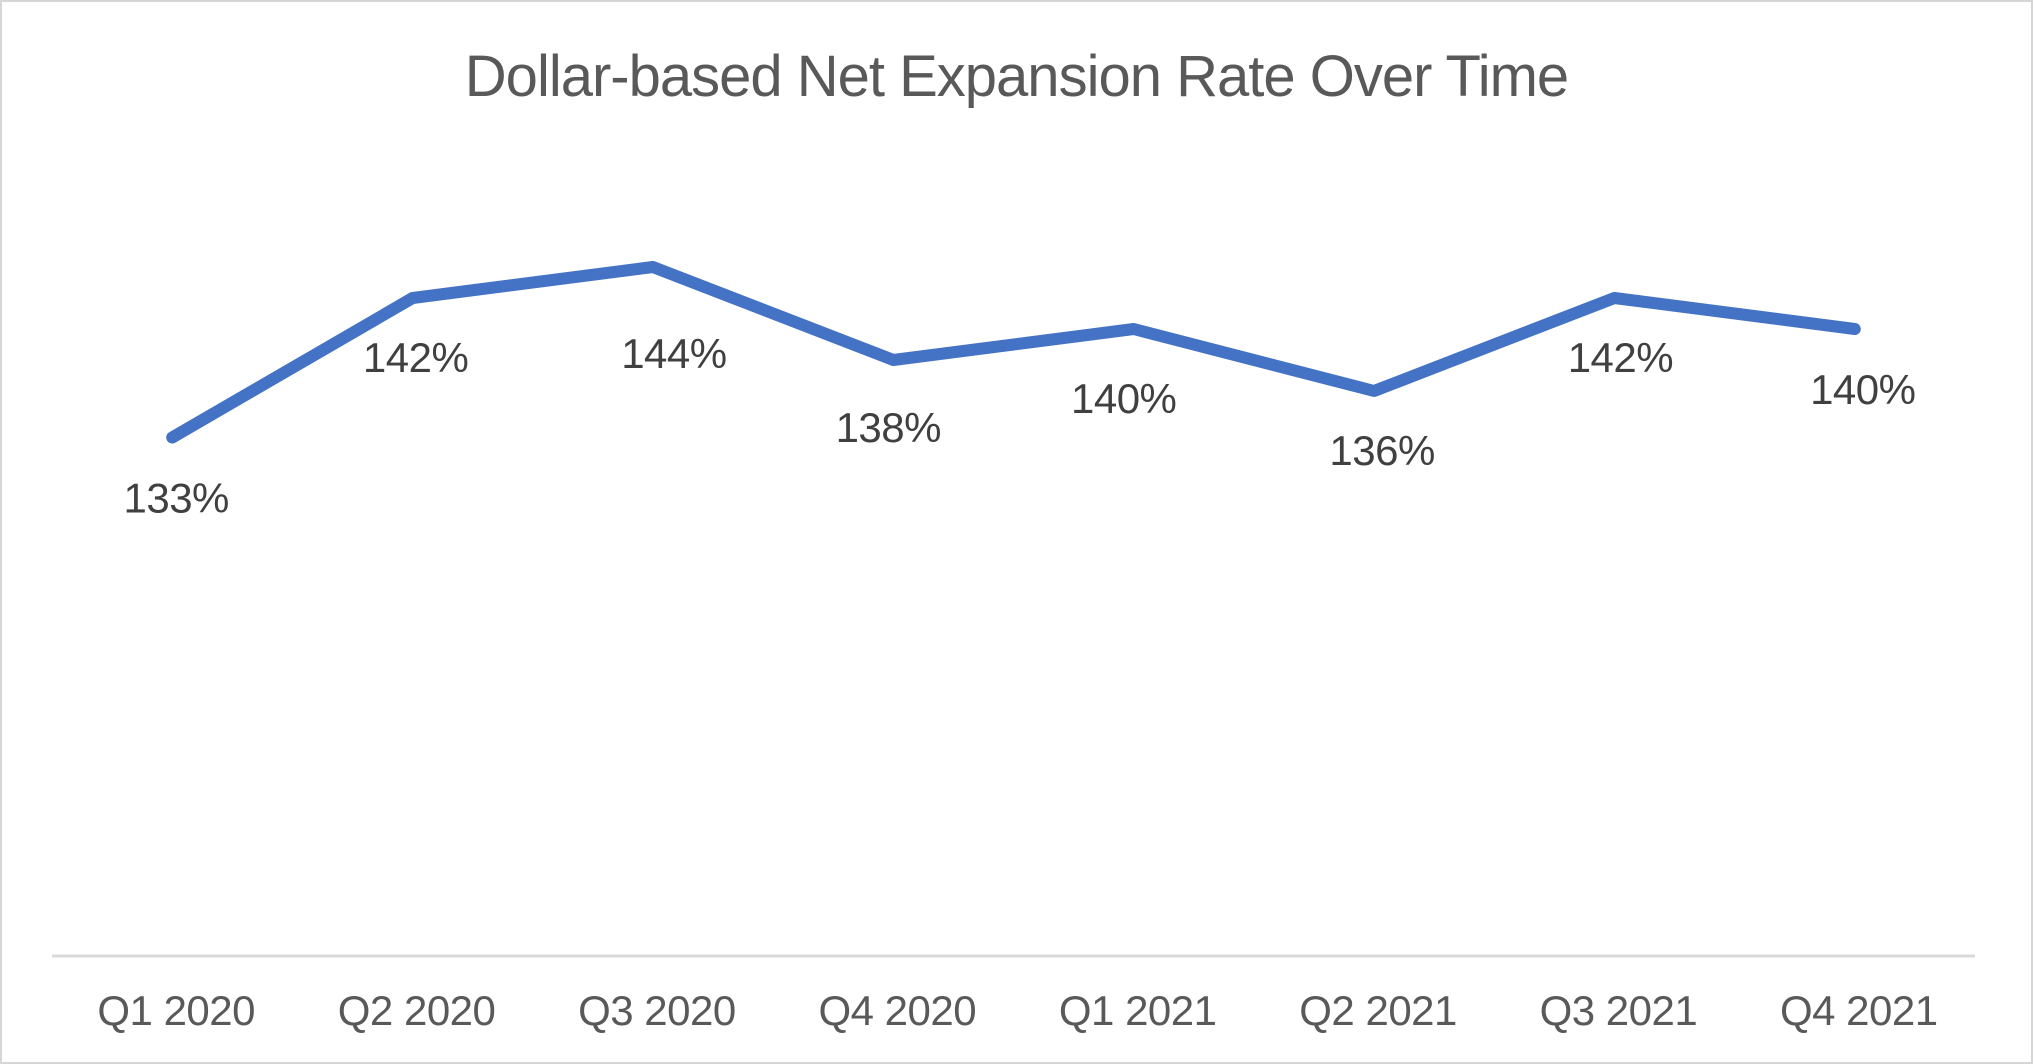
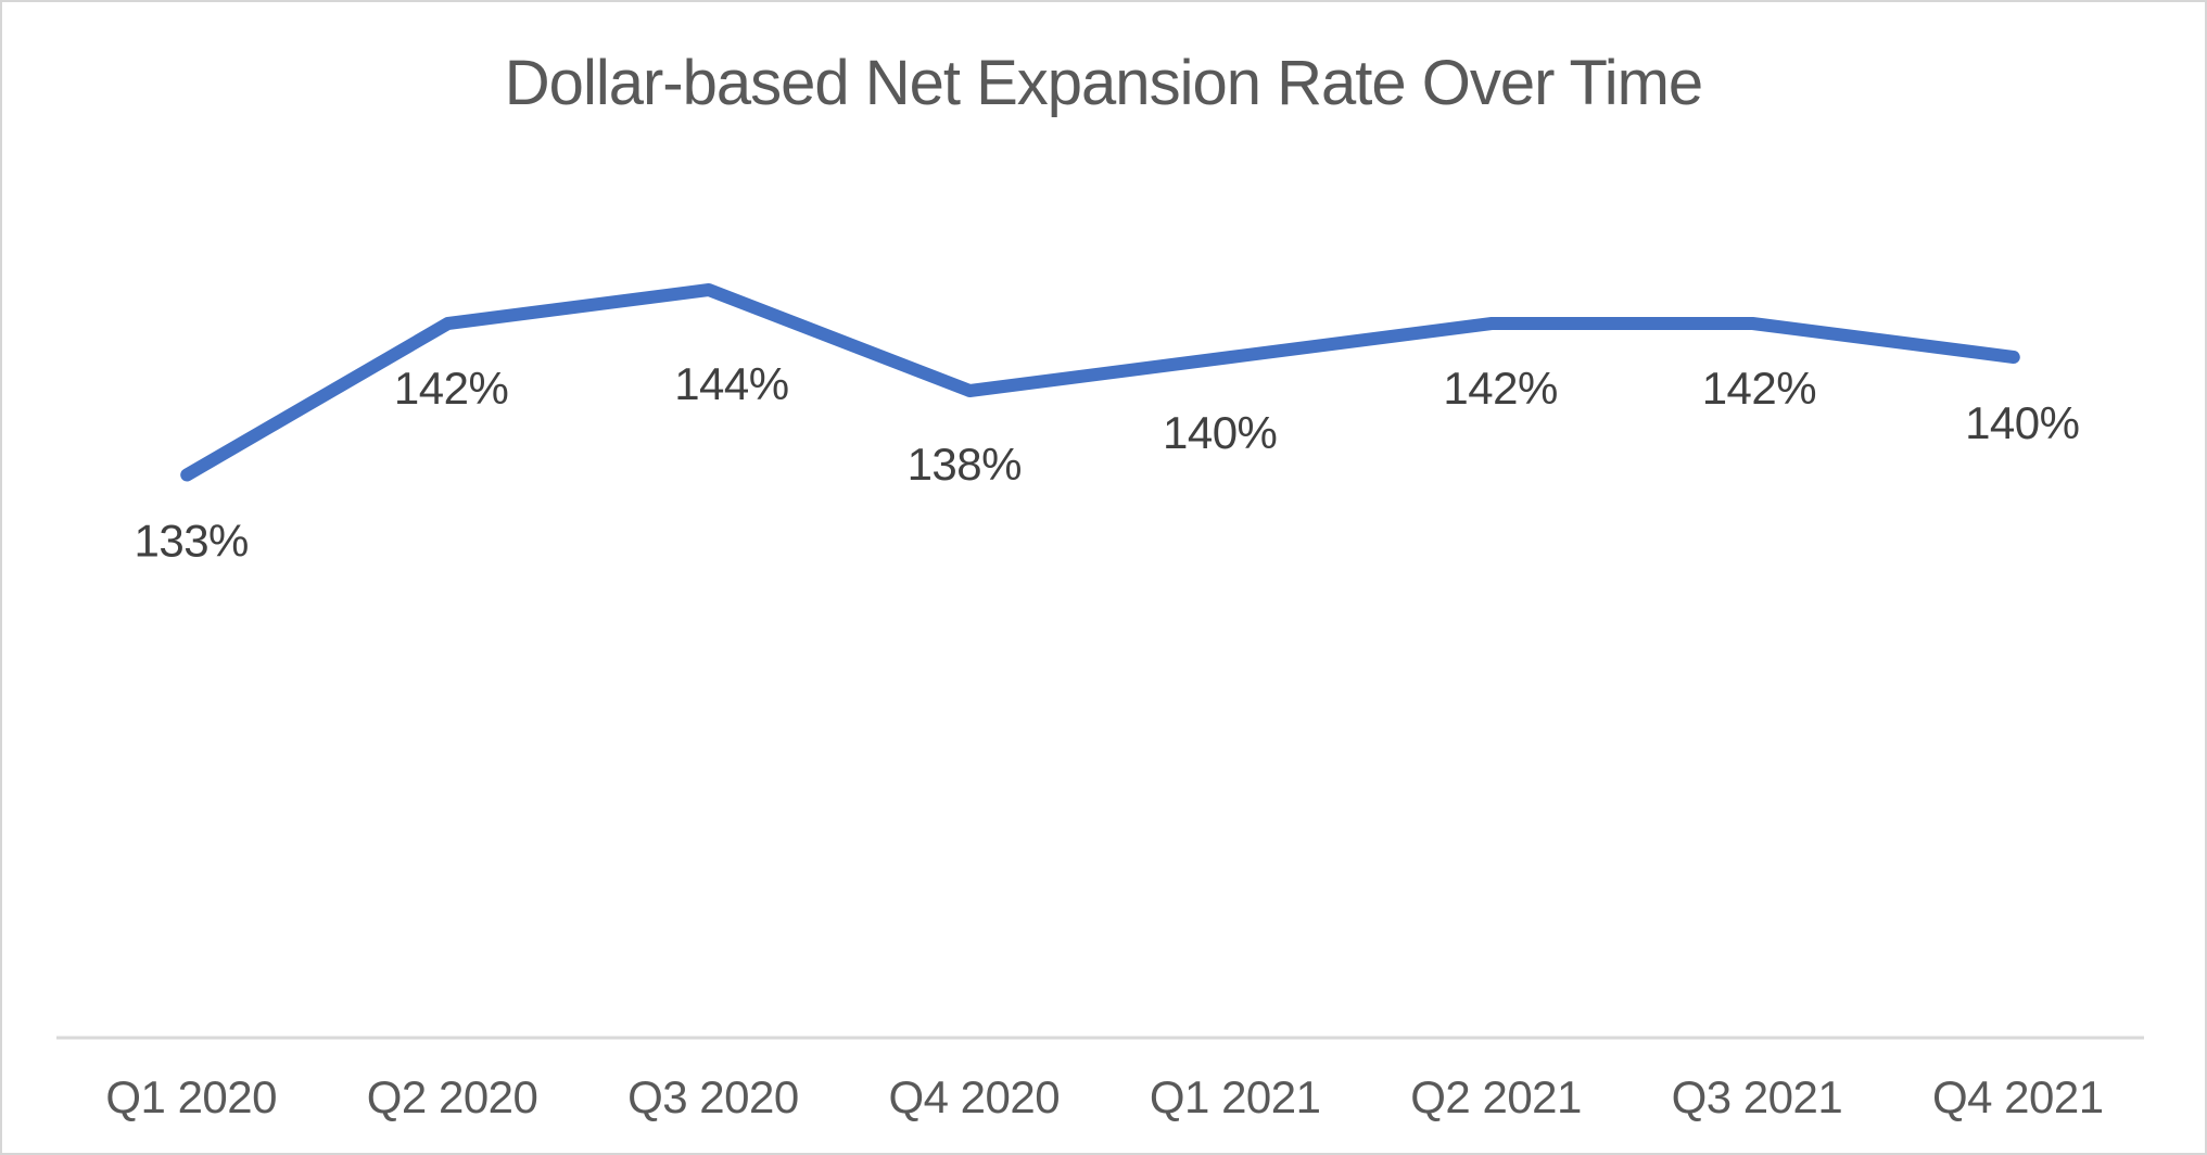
Q2 2021: 136% -> 142%
